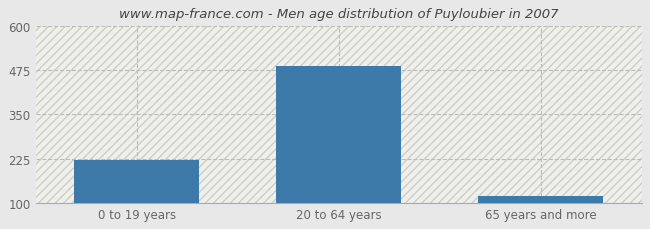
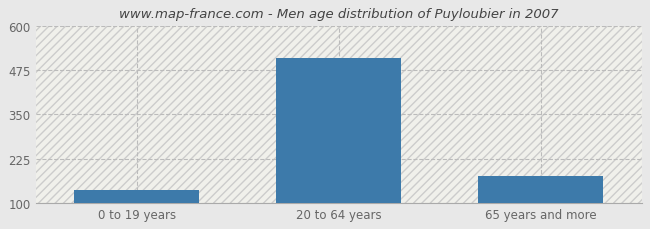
0 to 19 years: 222 -> 135
20 to 64 years: 487 -> 510
65 years and more: 120 -> 175
